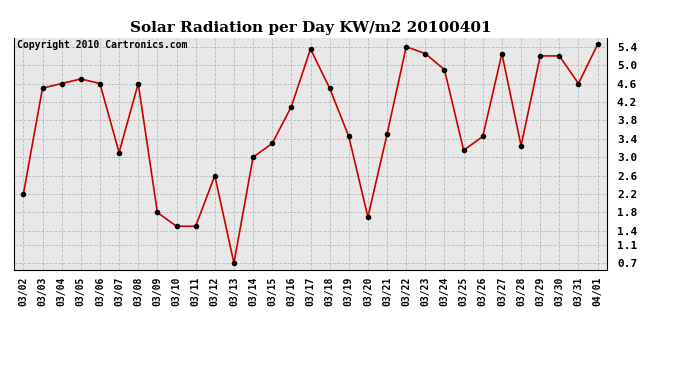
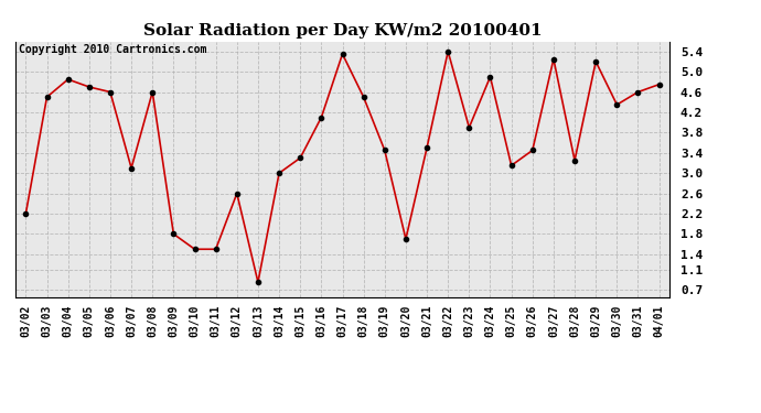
03/04: 4.60 -> 4.85
03/13: 0.70 -> 0.85
03/23: 5.25 -> 3.90
03/30: 5.20 -> 4.35
04/01: 5.45 -> 4.75
